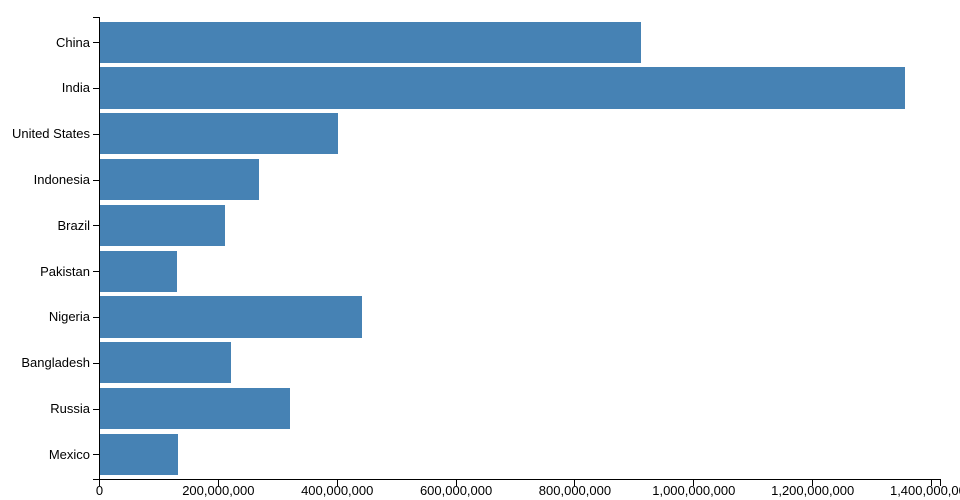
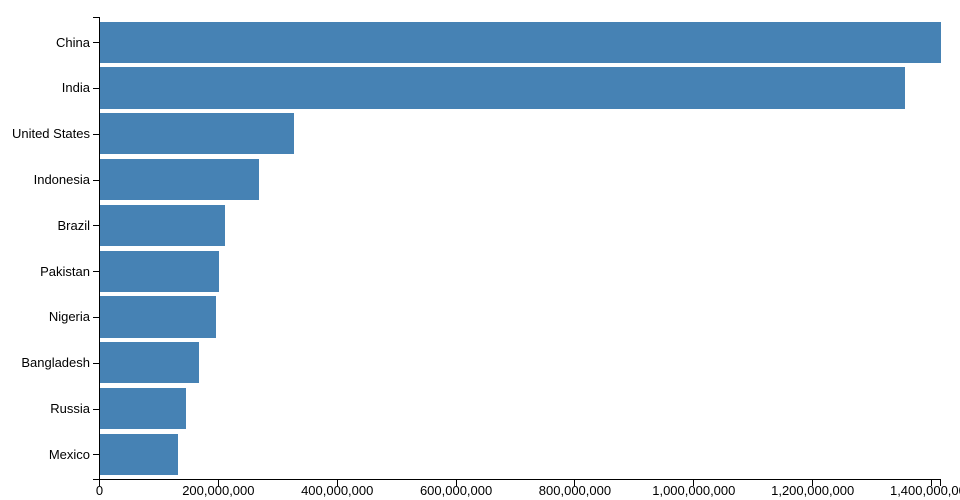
China: 910000000 -> 1420000000
United States: 400000000 -> 330000000
Pakistan: 130000000 -> 200000000
Nigeria: 440000000 -> 200000000
Bangladesh: 220000000 -> 170000000
Russia: 320000000 -> 140000000
